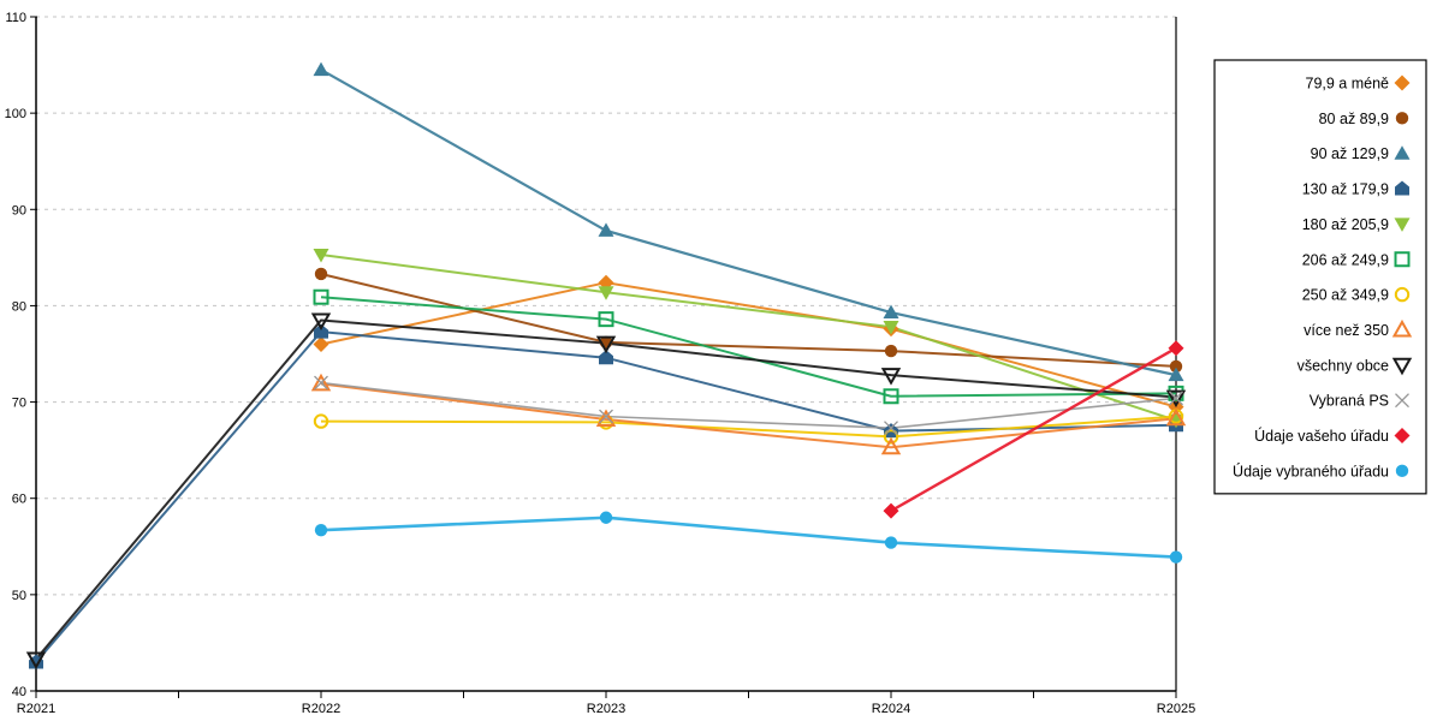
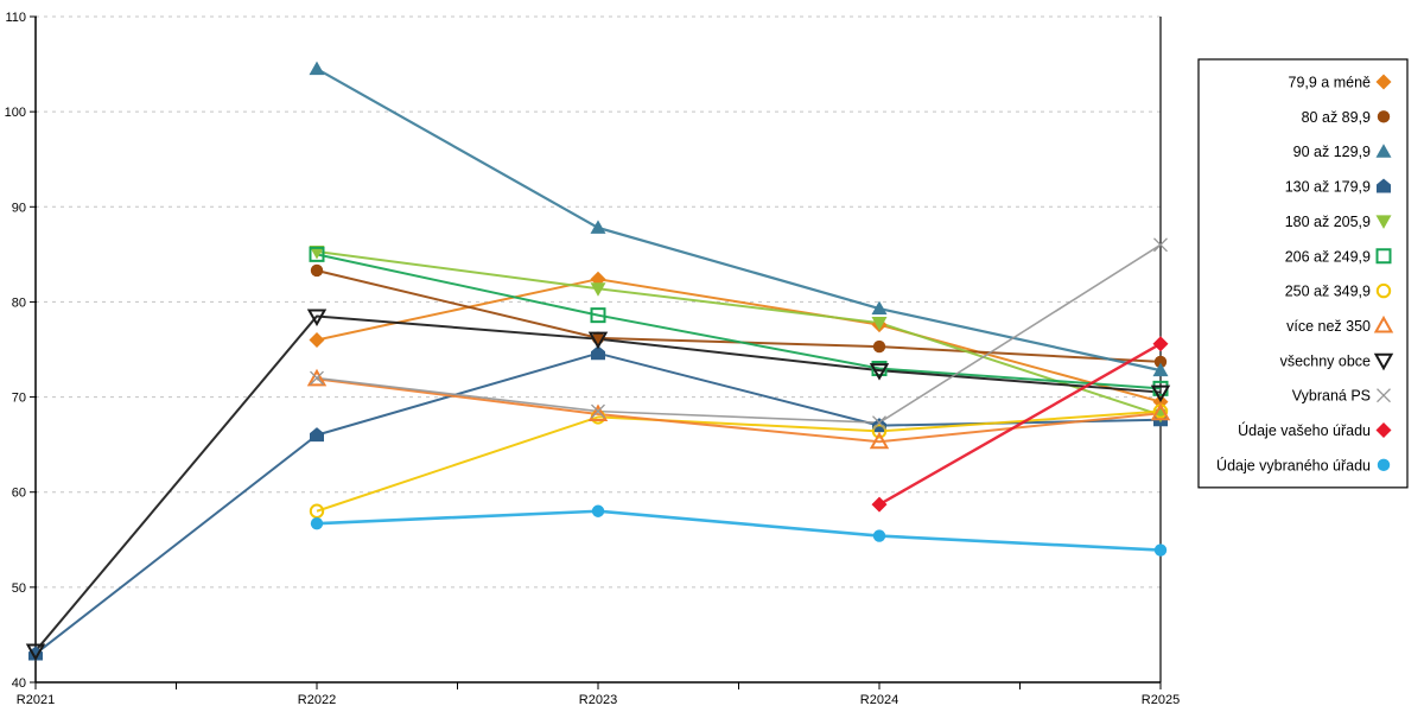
130 až 179,9/R2022: 77 -> 66
206 až 249,9/R2022: 81 -> 85
250 až 349,9/R2022: 68 -> 58
206 až 249,9/R2024: 71 -> 73
Vybraná PS/R2025: 70 -> 86
